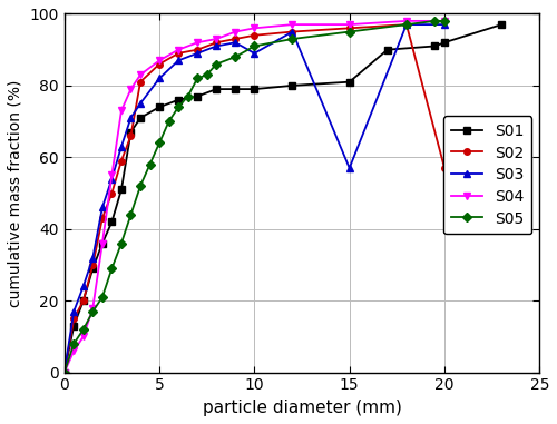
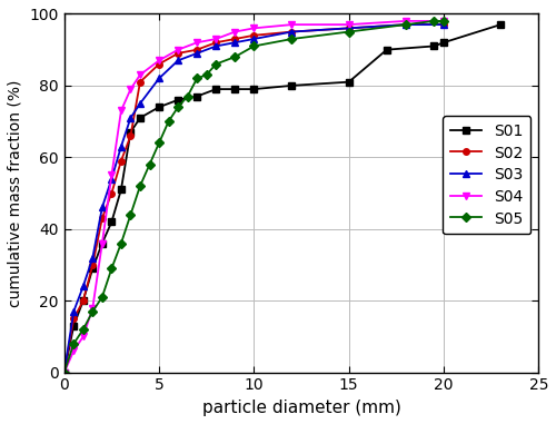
S03/10: 89 -> 93
S03/15: 57 -> 96
S02/20: 57 -> 97
